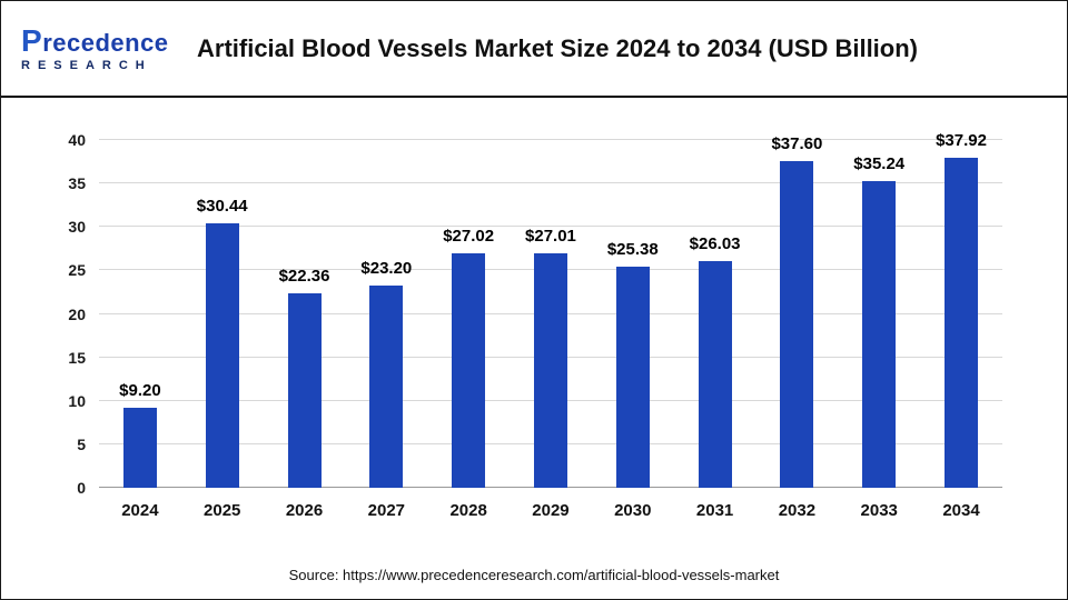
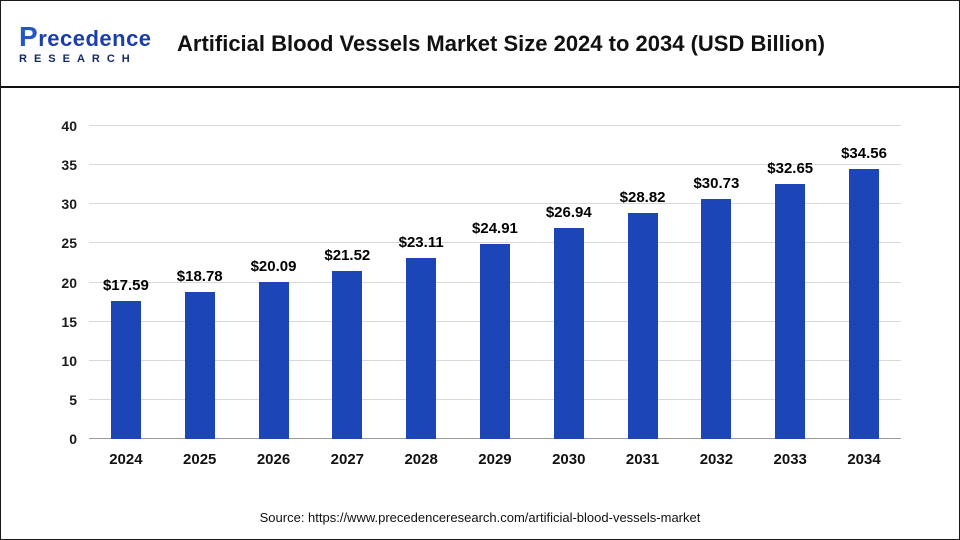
2024: $9.20 -> $17.59
2025: $30.44 -> $18.78
2026: $22.36 -> $20.09
2027: $23.20 -> $21.52
2028: $27.02 -> $23.11
2029: $27.01 -> $24.91
2030: $25.38 -> $26.94
2031: $26.03 -> $28.82
2032: $37.60 -> $30.73
2033: $35.24 -> $32.65
2034: $37.92 -> $34.56
